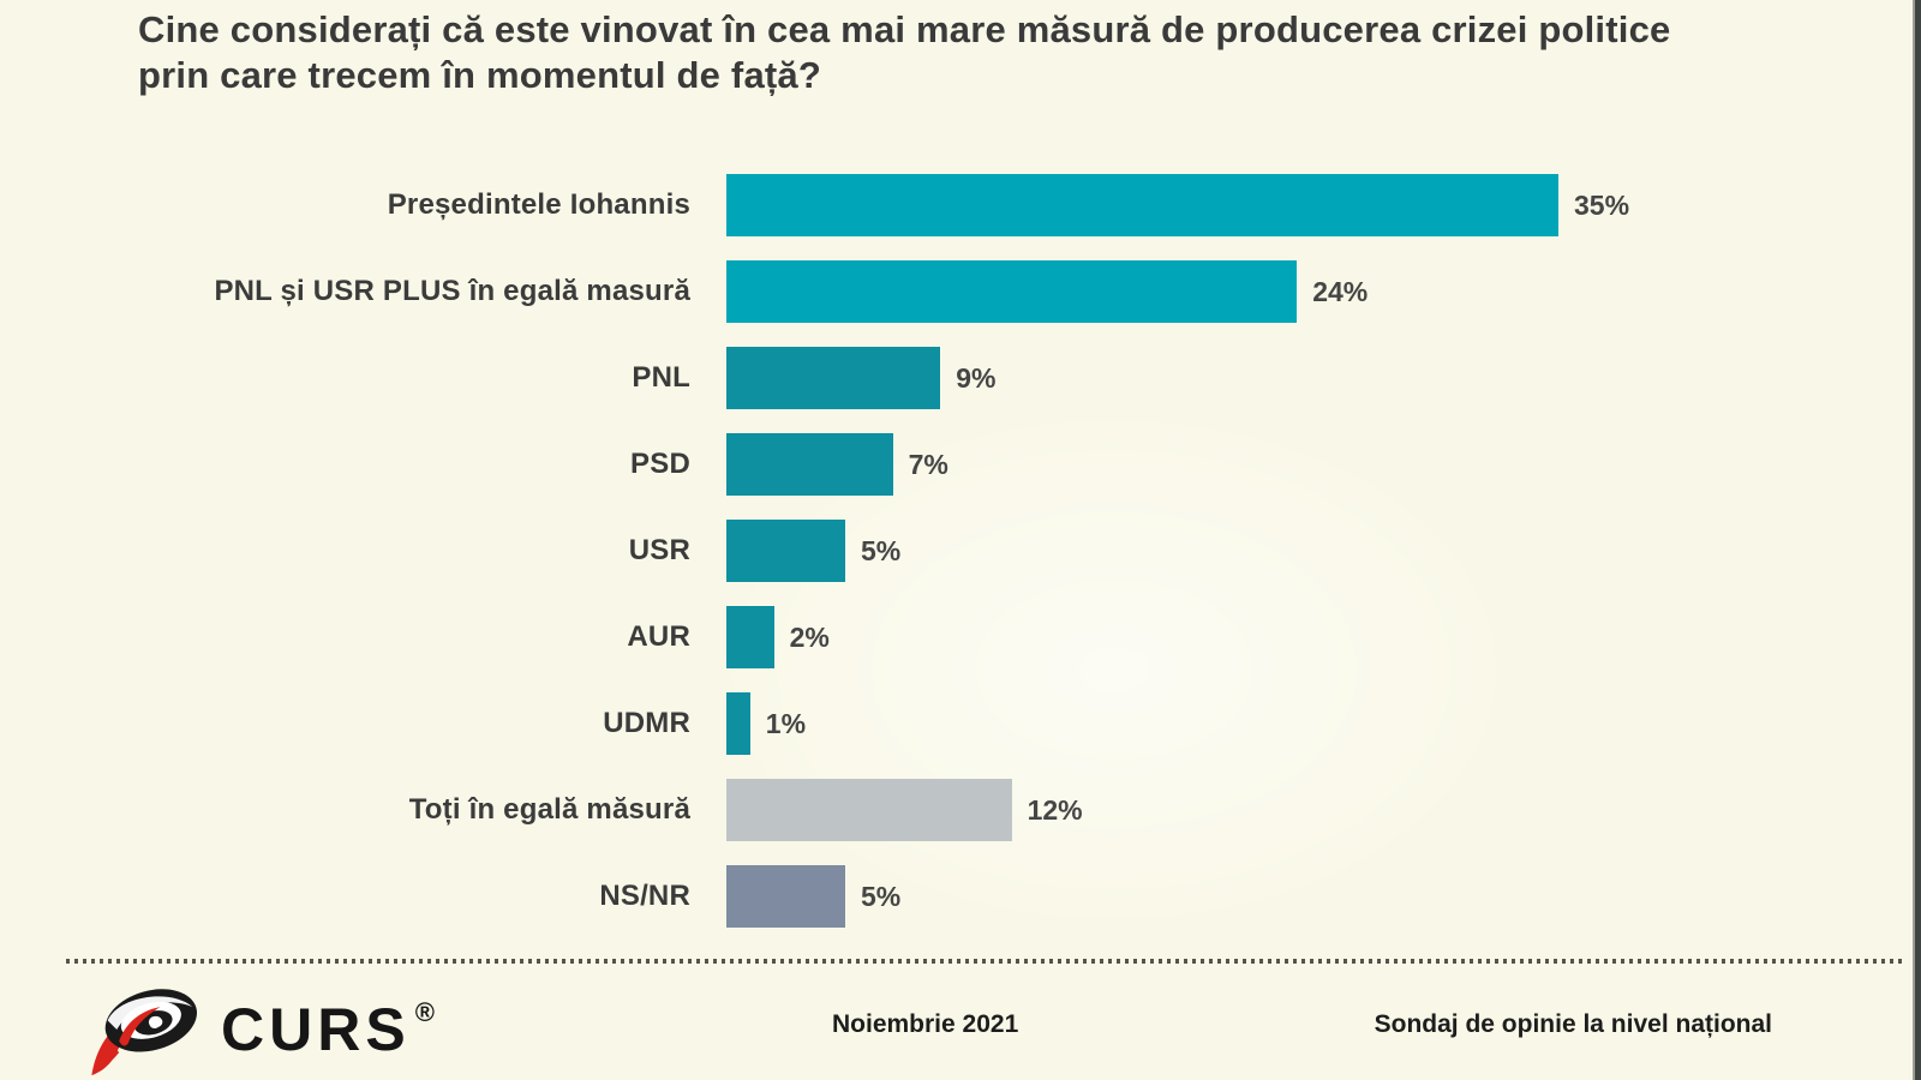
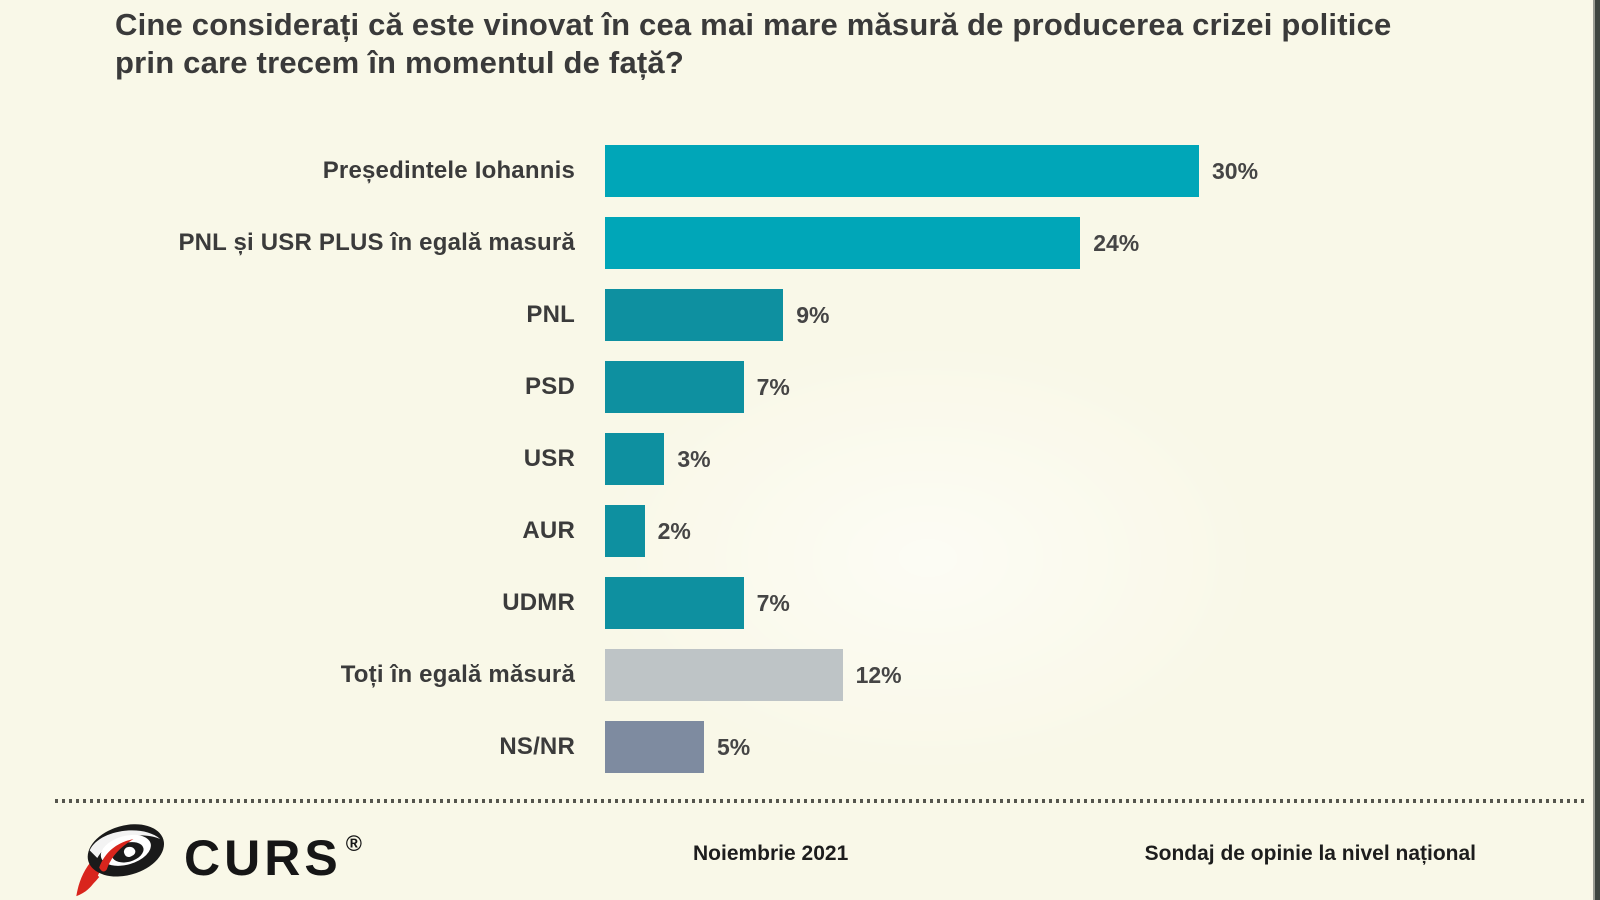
Președintele Iohannis: 35% -> 30%
USR: 5% -> 3%
UDMR: 1% -> 7%
